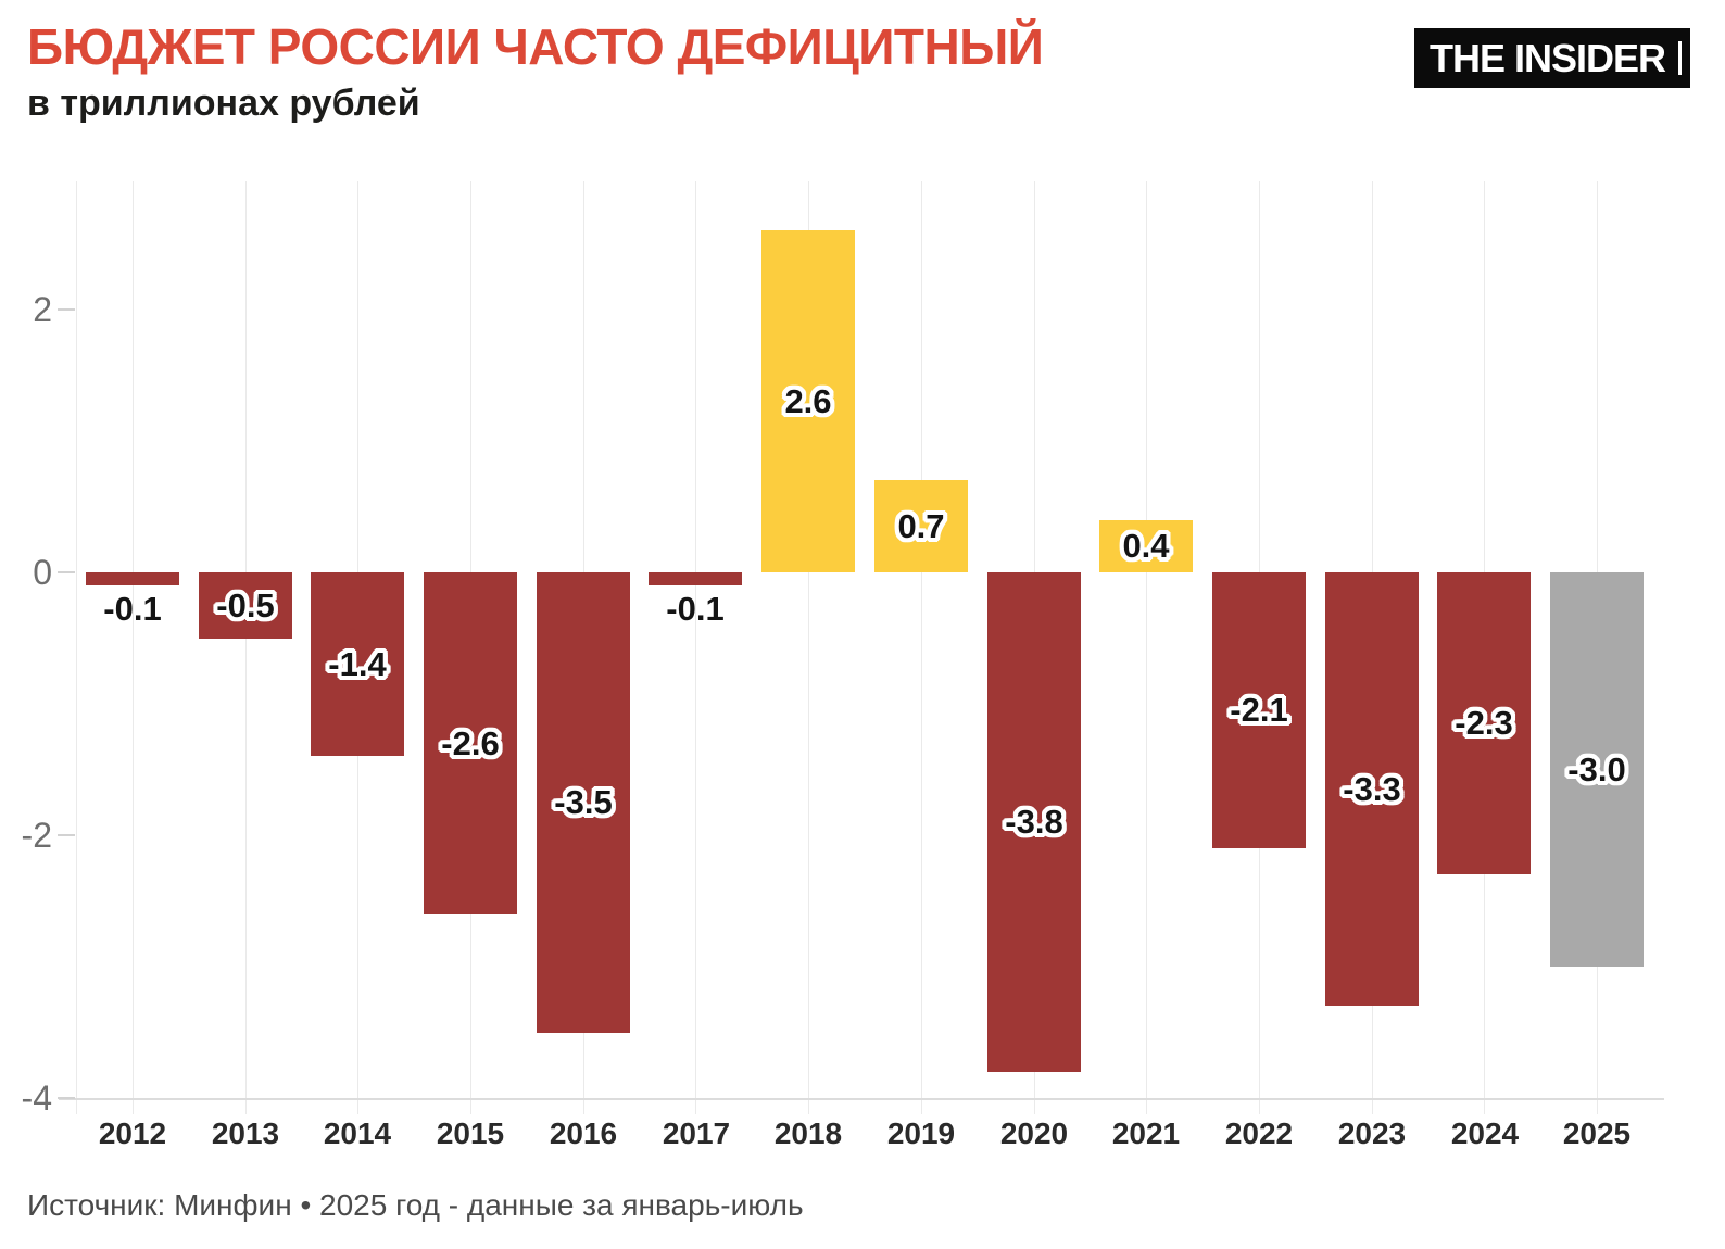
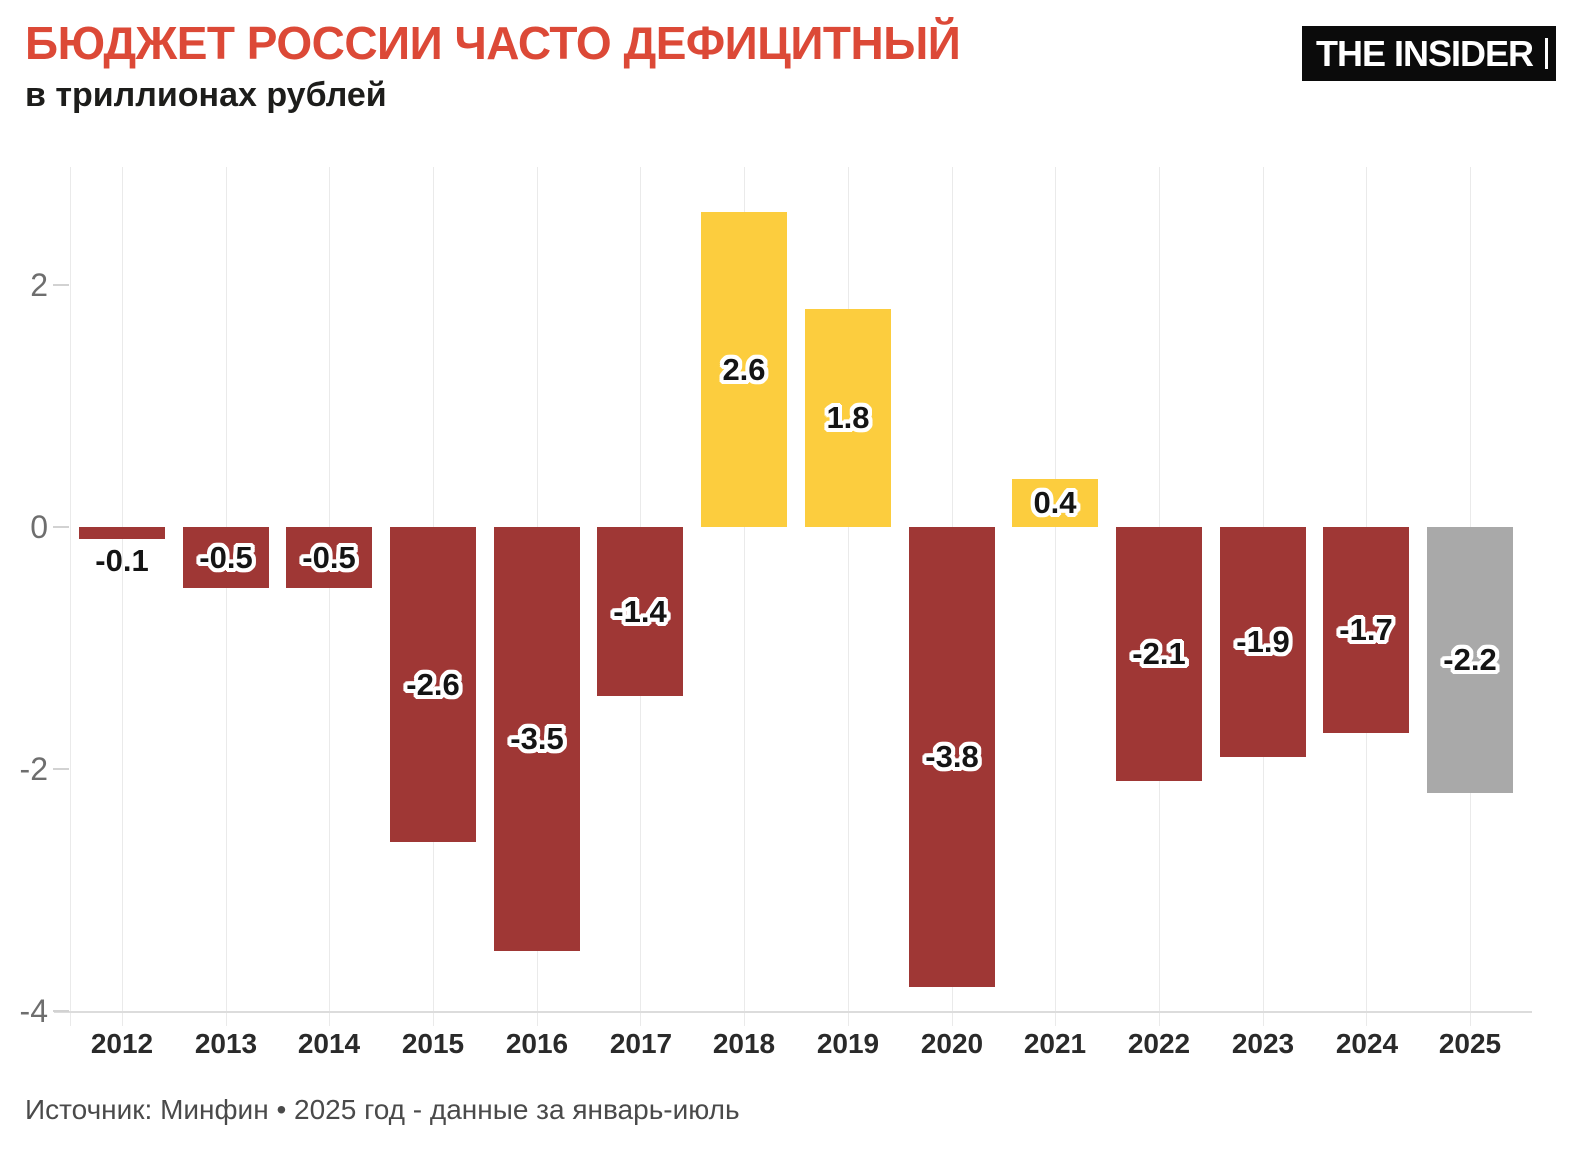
2014: -1.4 -> -0.5
2017: -0.1 -> -1.4
2019: 0.7 -> 1.8
2023: -3.3 -> -1.9
2024: -2.3 -> -1.7
2025: -3.0 -> -2.2
